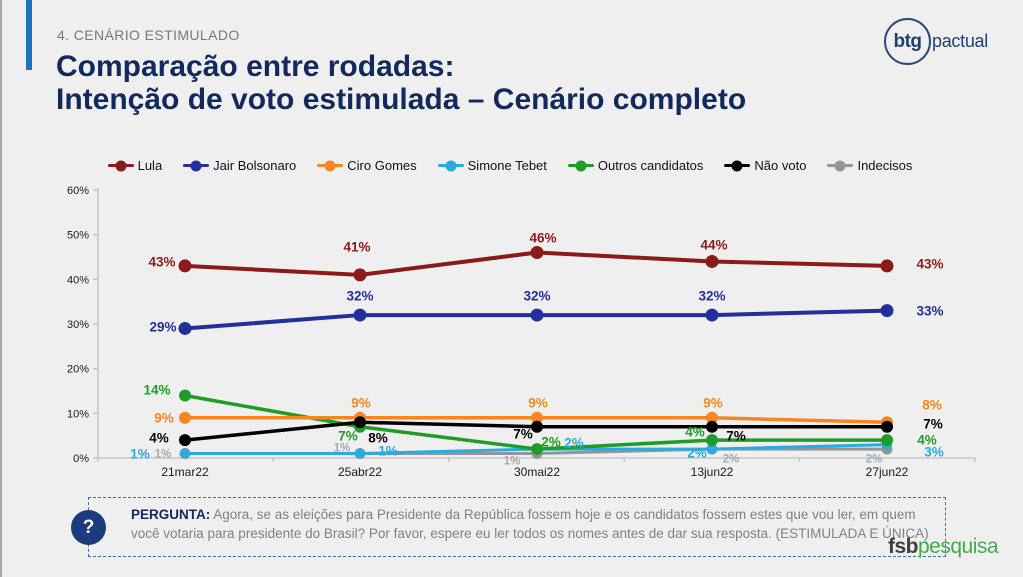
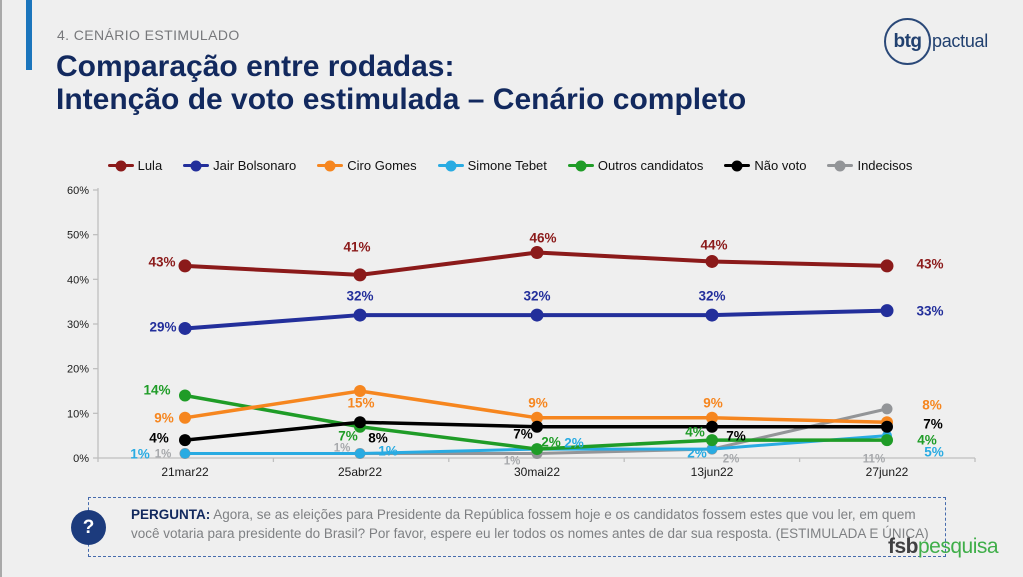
Ciro Gomes/25abr22: 9% -> 15%
Simone Tebet/27jun22: 3% -> 5%
Indecisos/27jun22: 2% -> 11%
